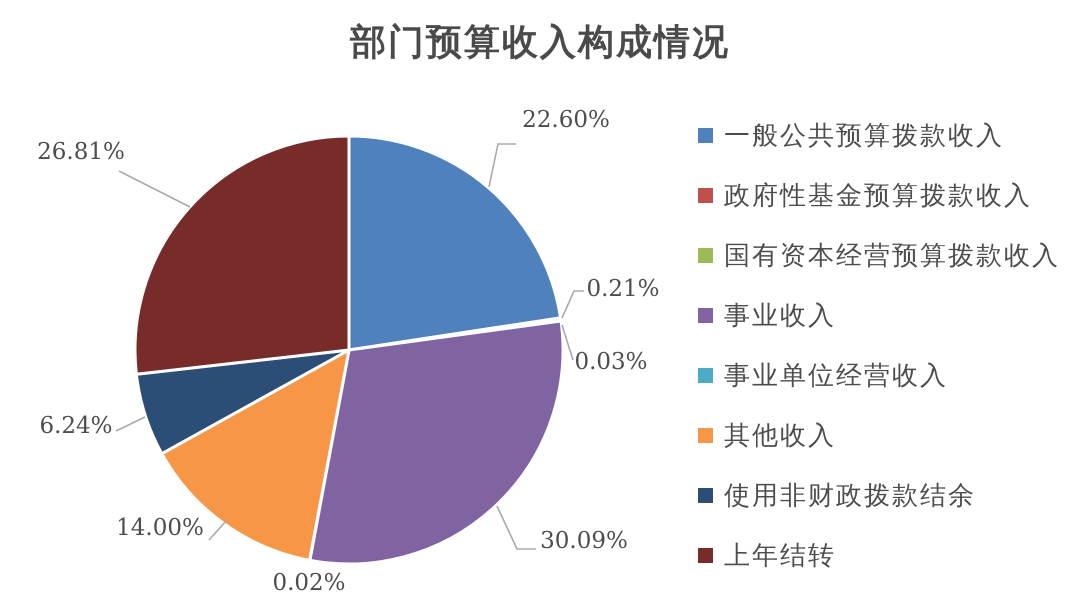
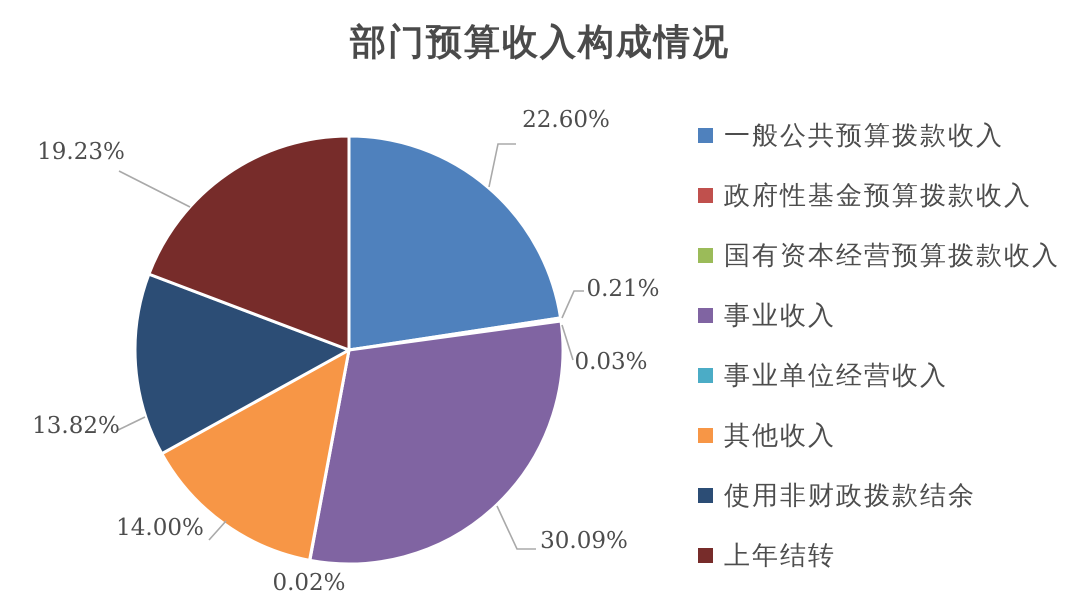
使用非财政拨款结余: 6.24% -> 13.82%
上年结转: 26.81% -> 19.23%
